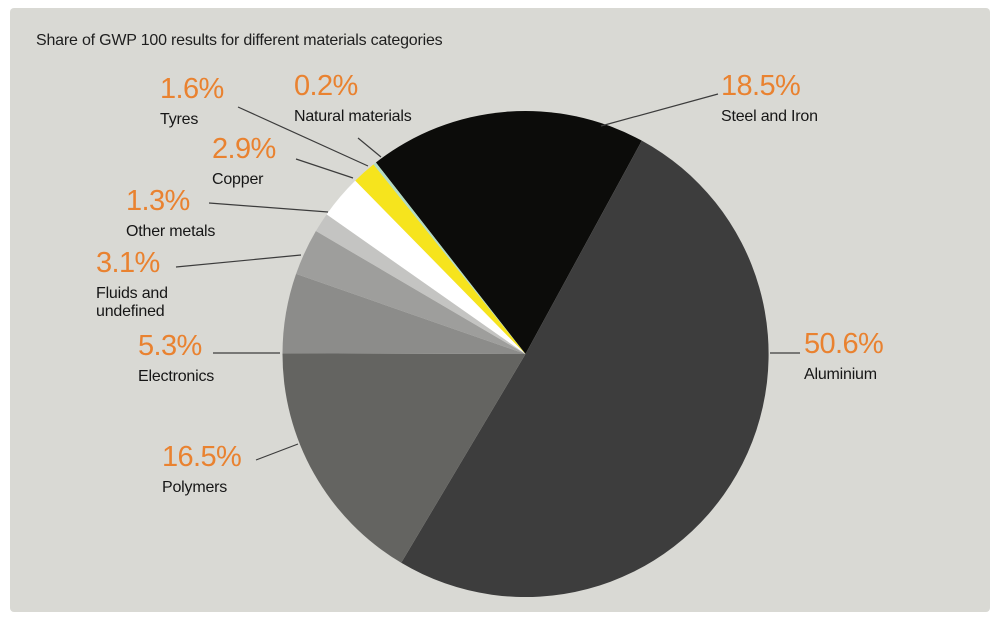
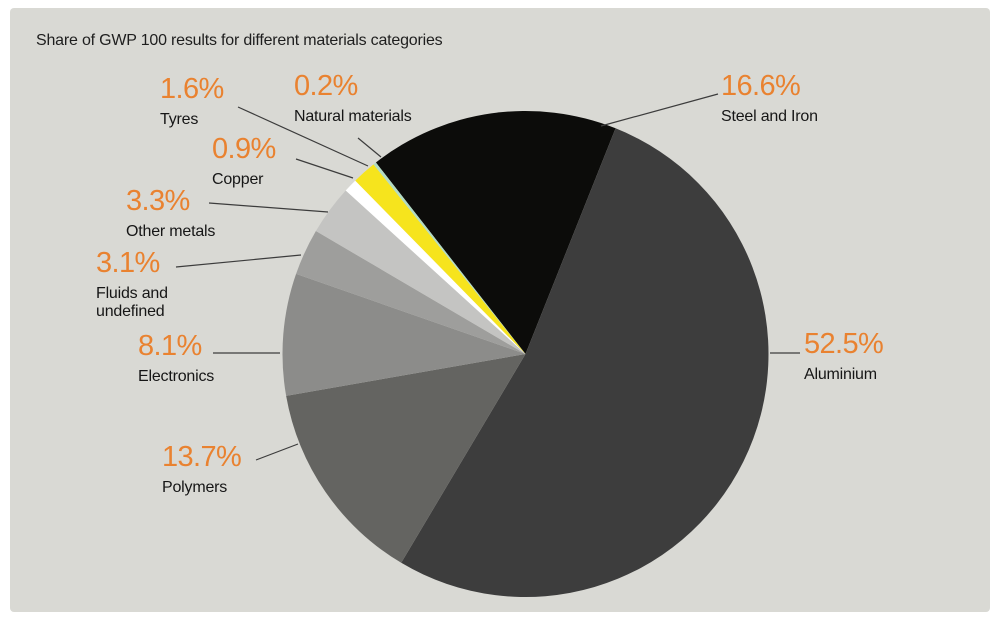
Steel and Iron: 18.5% -> 16.6%
Aluminium: 50.6% -> 52.5%
Polymers: 16.5% -> 13.7%
Electronics: 5.3% -> 8.1%
Other metals: 1.3% -> 3.3%
Copper: 2.9% -> 0.9%
